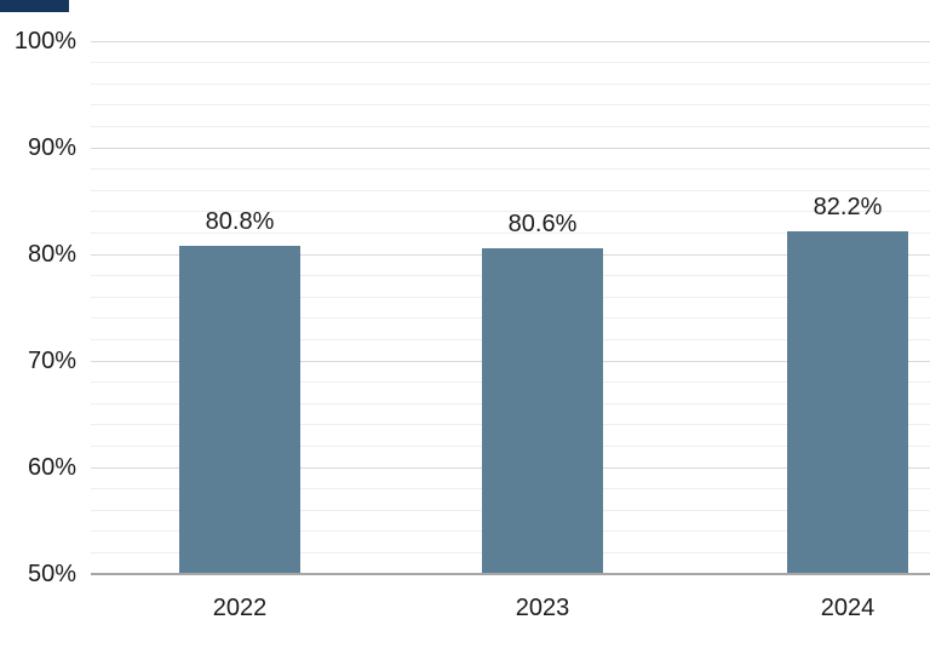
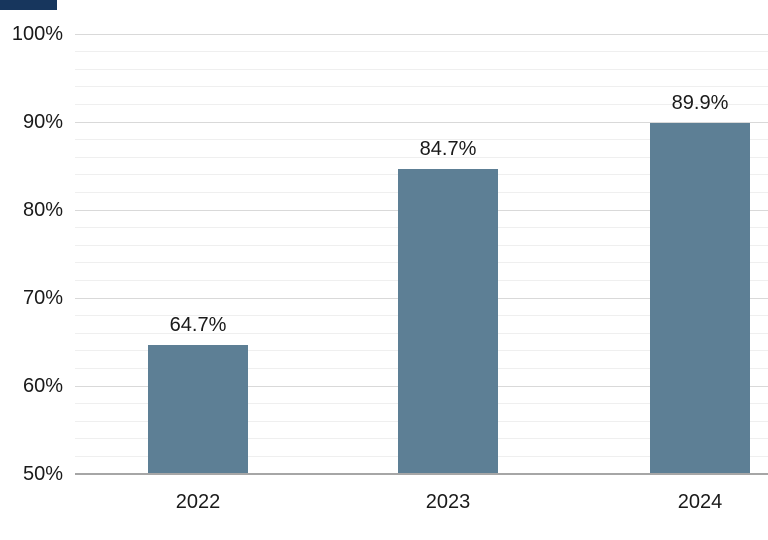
2022: 80.8% -> 64.7%
2023: 80.6% -> 84.7%
2024: 82.2% -> 89.9%
